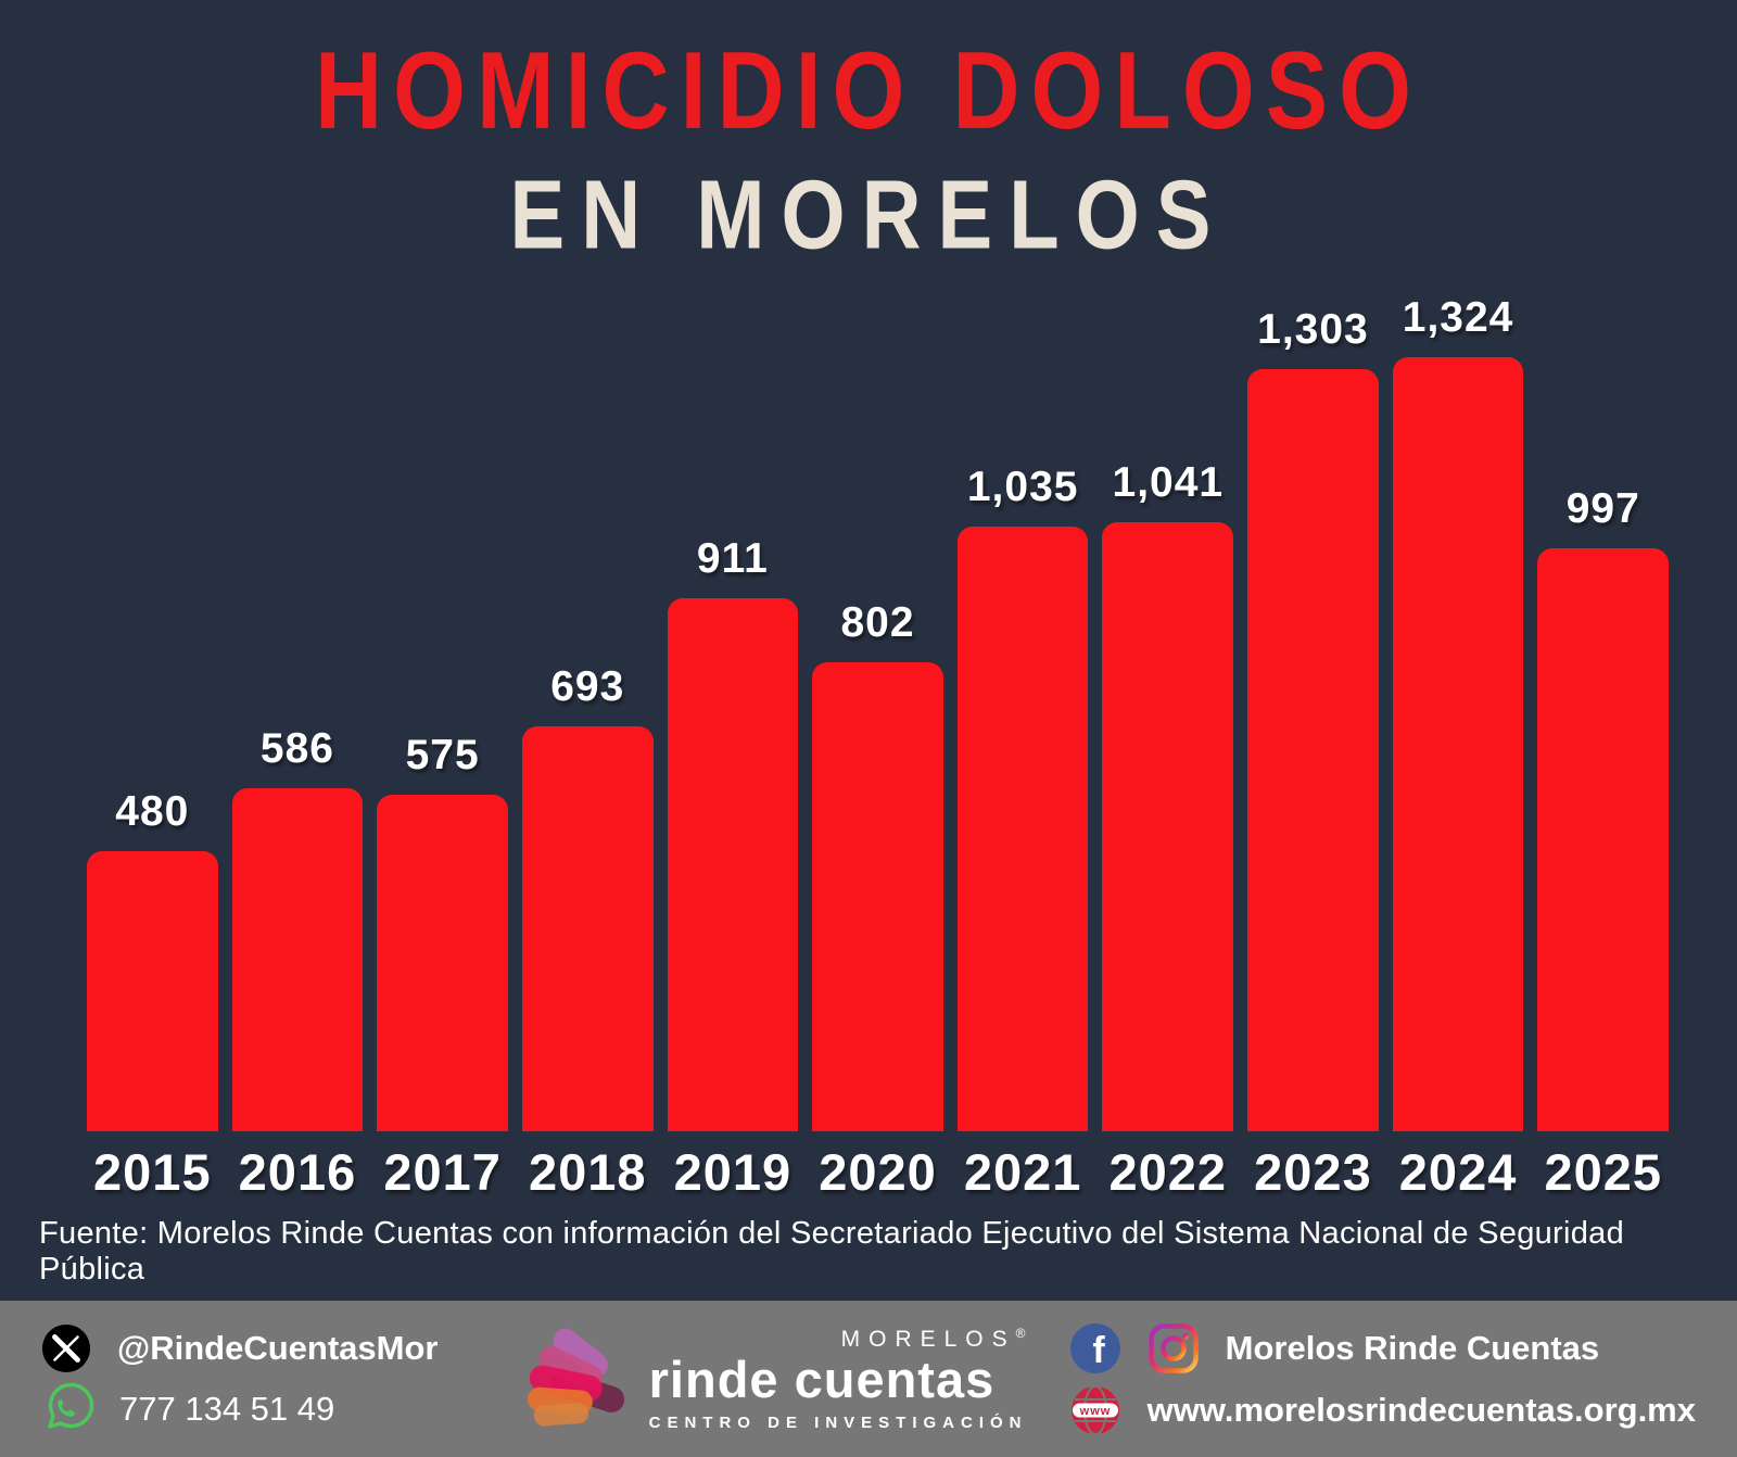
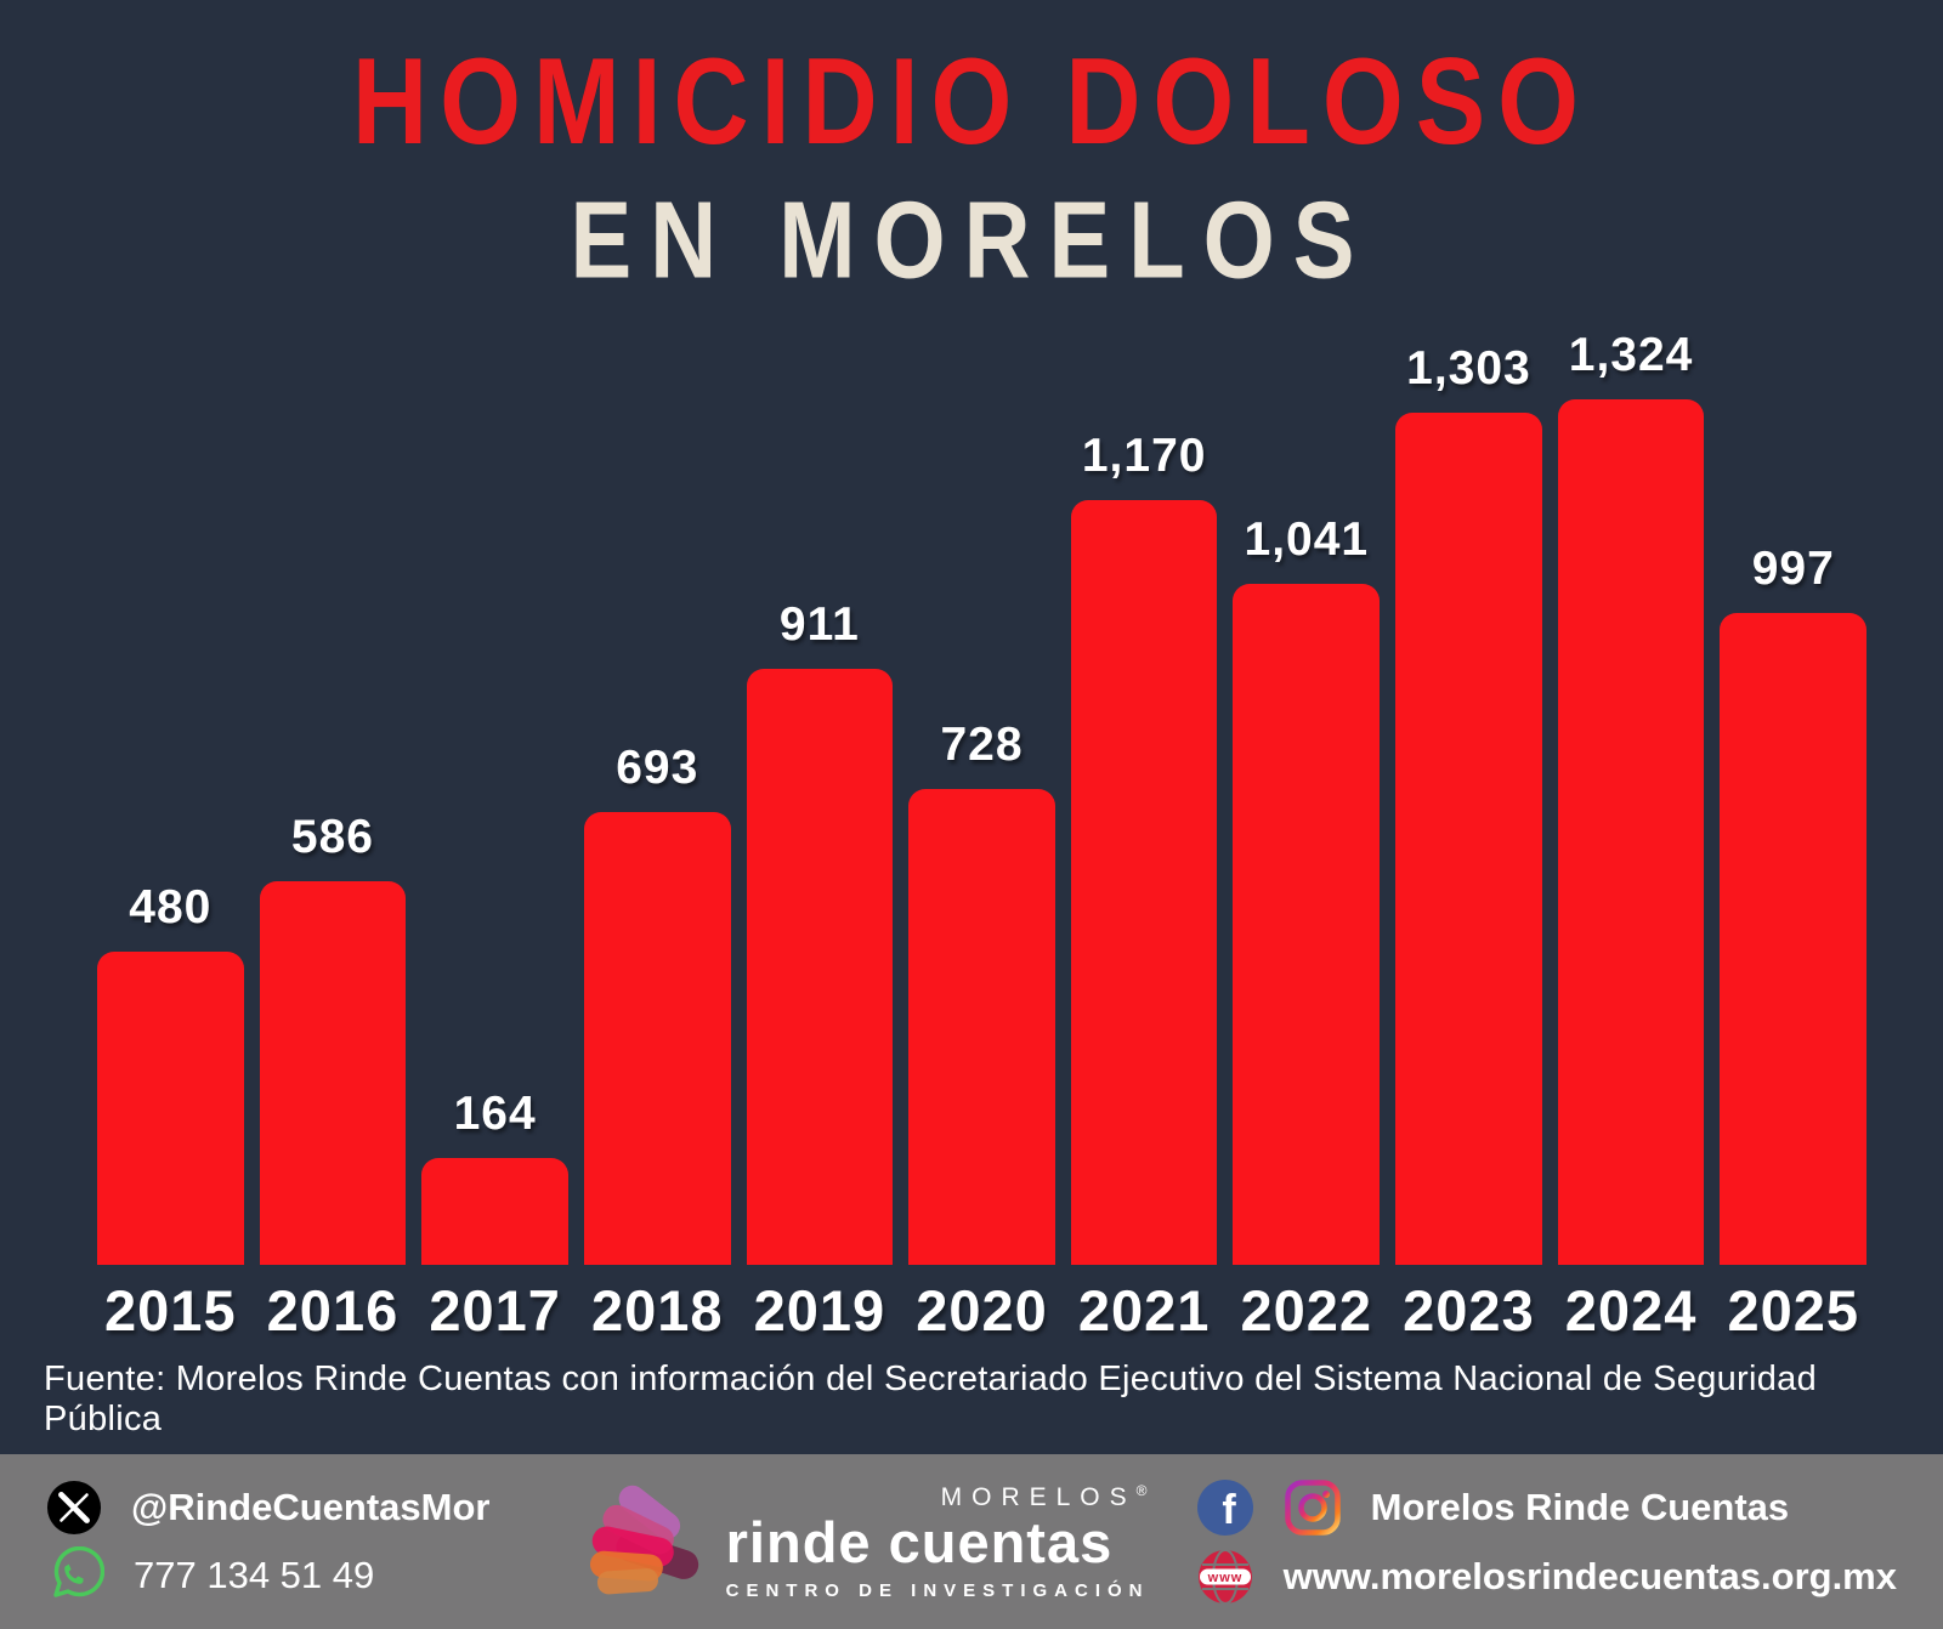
2017: 575 -> 164
2020: 802 -> 728
2021: 1,035 -> 1,170
